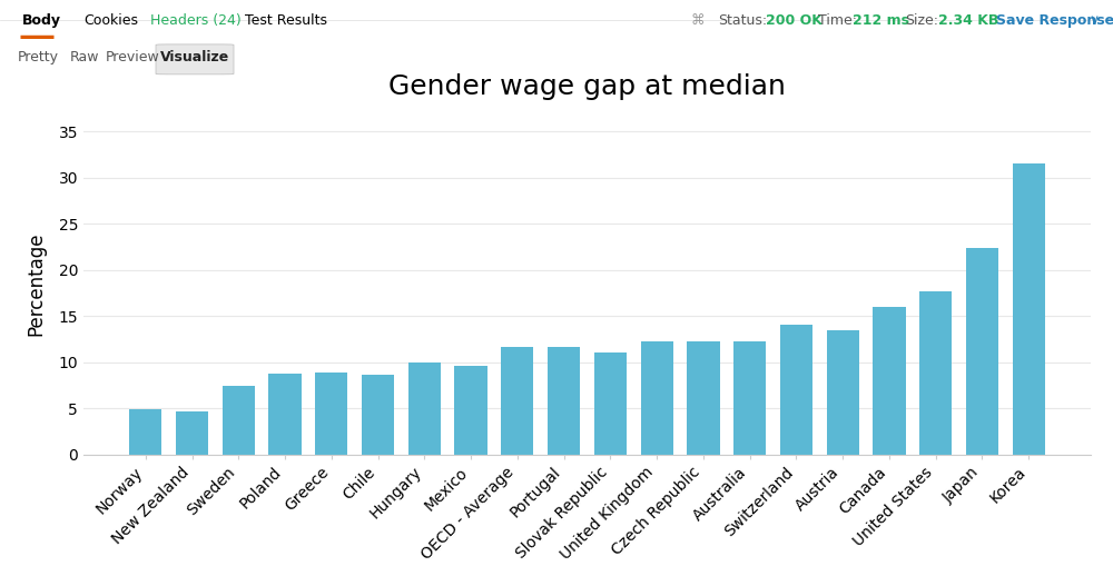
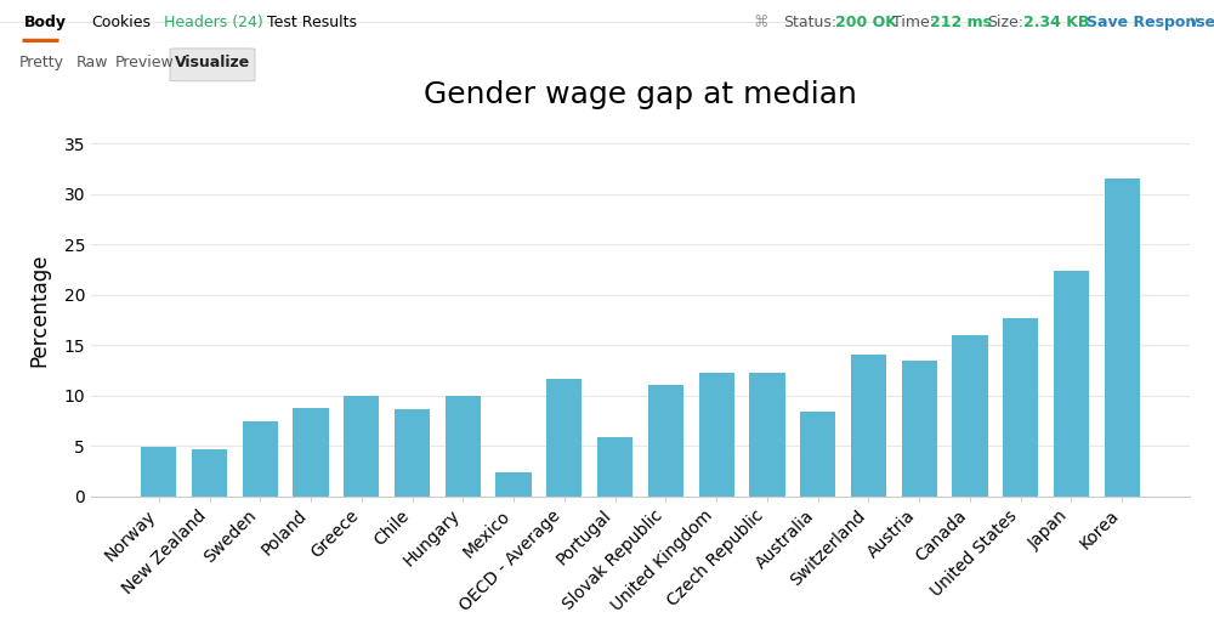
Greece: 8.9 -> 10.0
Mexico: 9.6 -> 2.4
Portugal: 11.7 -> 5.8
Australia: 12.2 -> 8.4
